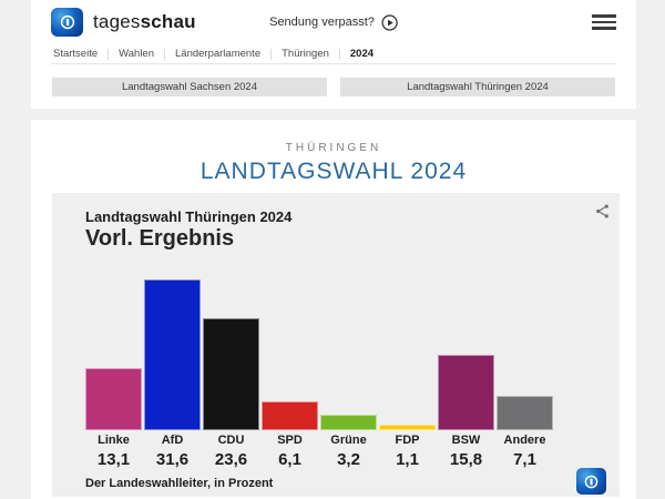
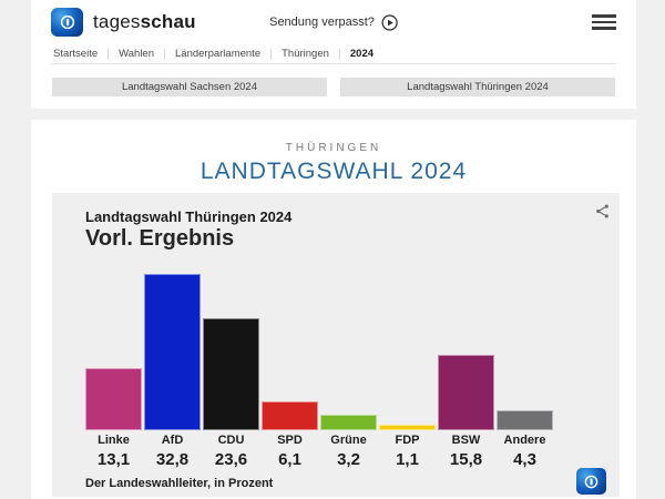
AfD: 31,6 -> 32,8
Andere: 7,1 -> 4,3
